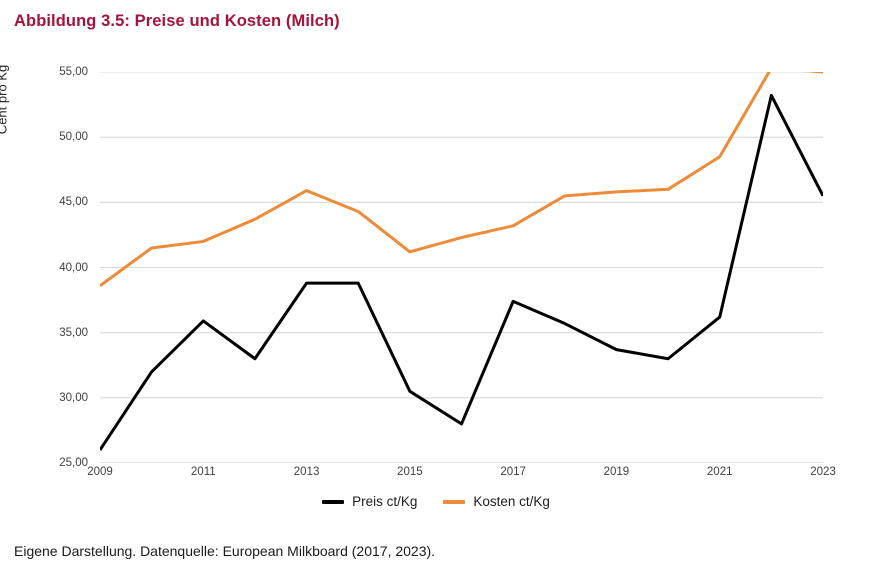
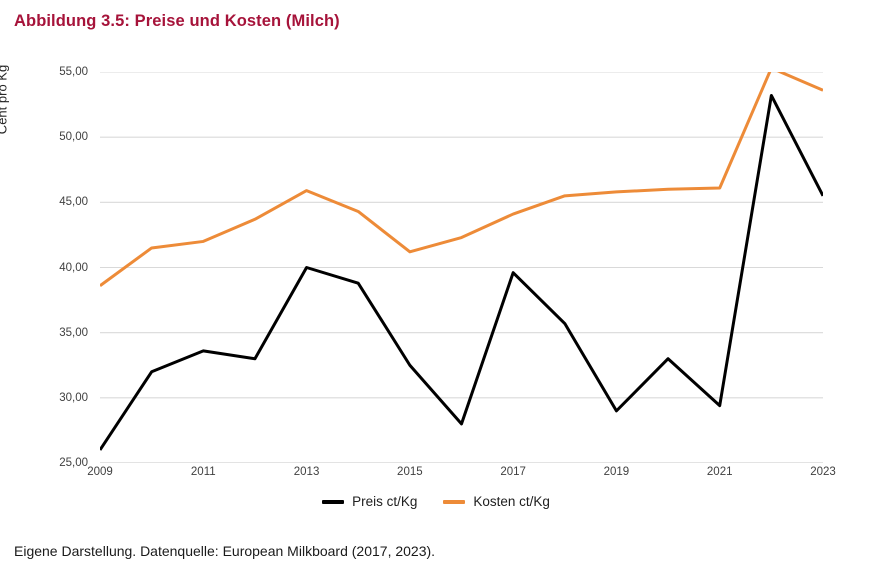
Preis ct/Kg/2011: 35,9 -> 33,6
Preis ct/Kg/2013: 38,8 -> 40,0
Preis ct/Kg/2015: 30,5 -> 32,5
Preis ct/Kg/2017: 37,4 -> 39,6
Kosten ct/Kg/2017: 43,2 -> 44,1
Preis ct/Kg/2019: 33,7 -> 29,0
Preis ct/Kg/2021: 36,2 -> 29,4
Kosten ct/Kg/2021: 48,5 -> 46,1
Kosten ct/Kg/2023: 55,0 -> 53,6
